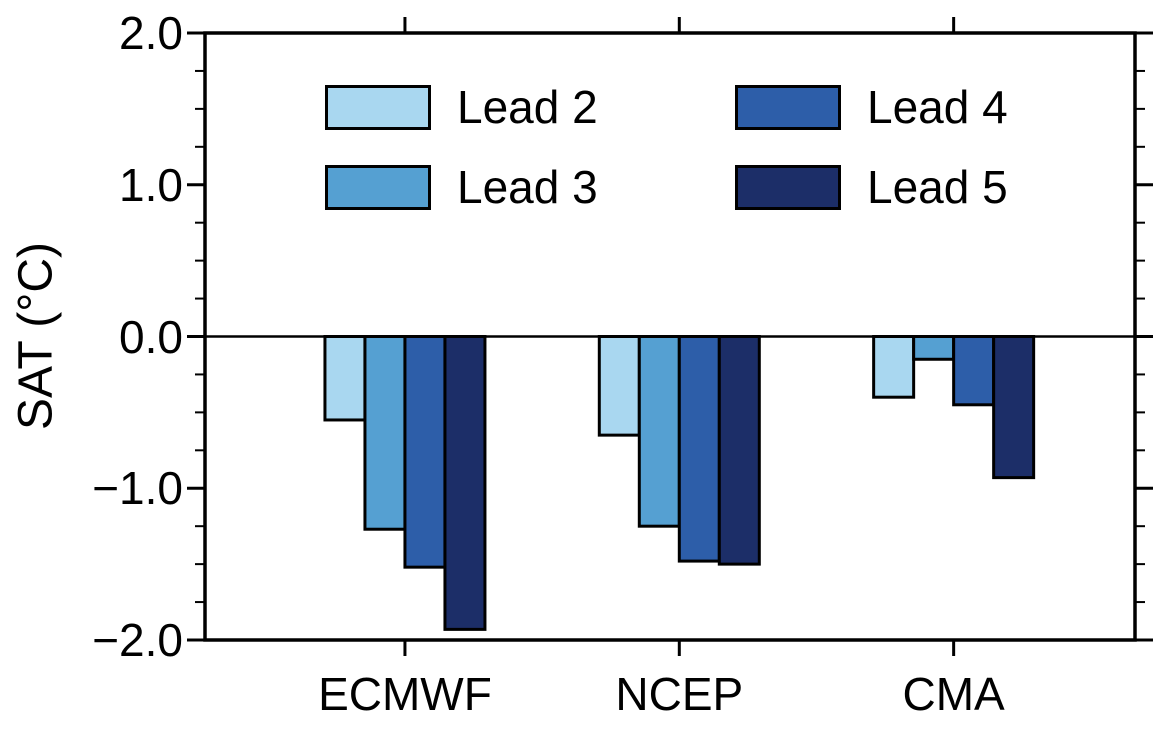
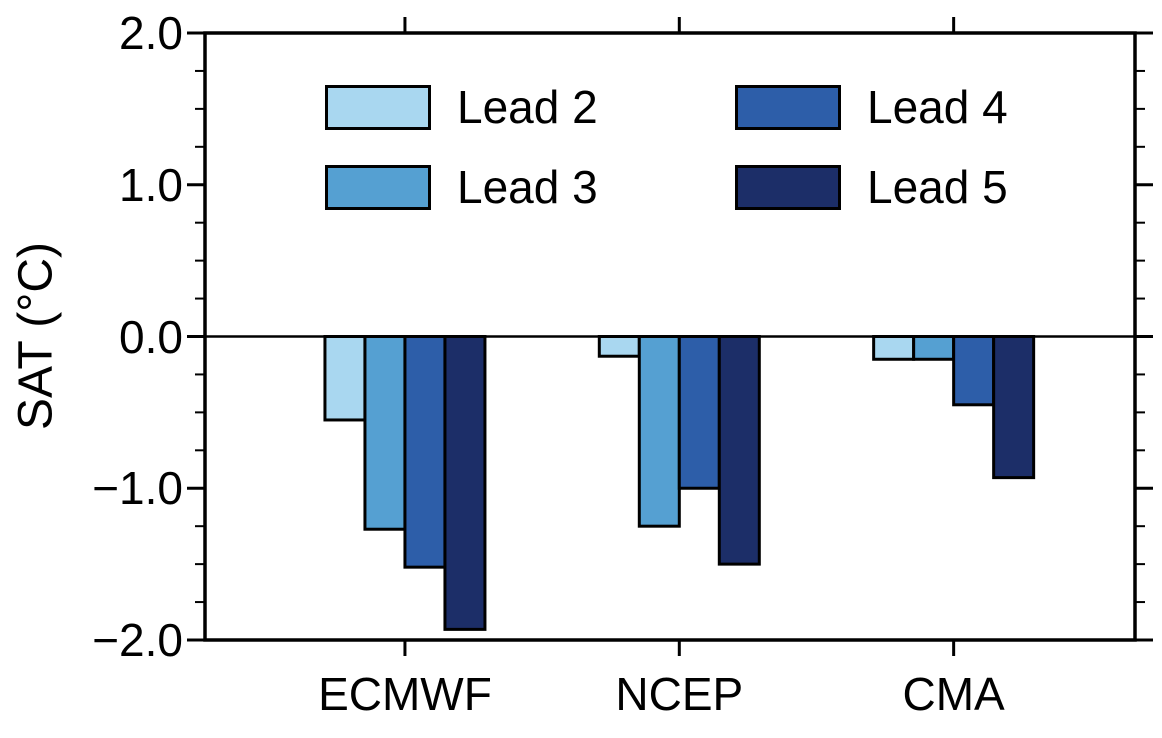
Lead 2/NCEP: -0.65 -> -0.13
Lead 4/NCEP: -1.48 -> -1.00
Lead 2/CMA: -0.40 -> -0.15
